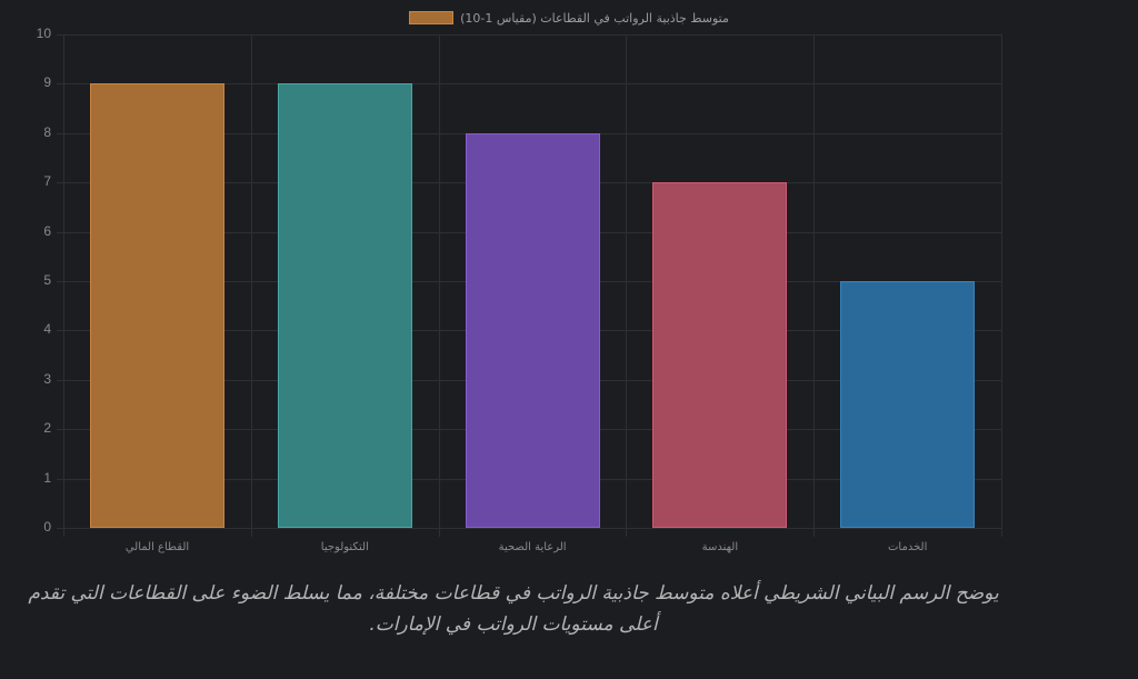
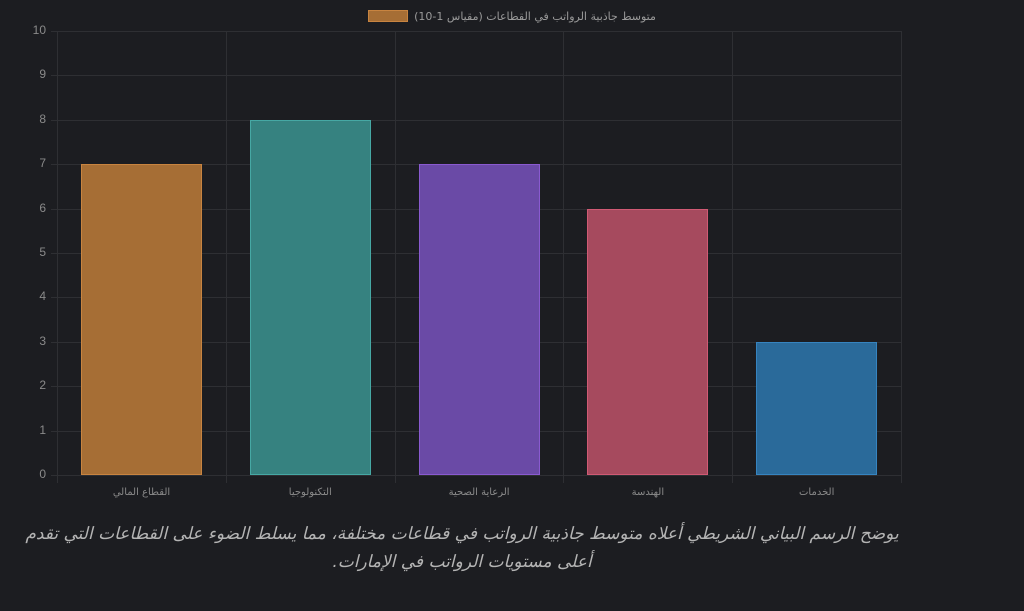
القطاع المالي: 9 -> 7
التكنولوجيا: 9 -> 8
الرعاية الصحية: 8 -> 7
الهندسة: 7 -> 6
الخدمات: 5 -> 3
